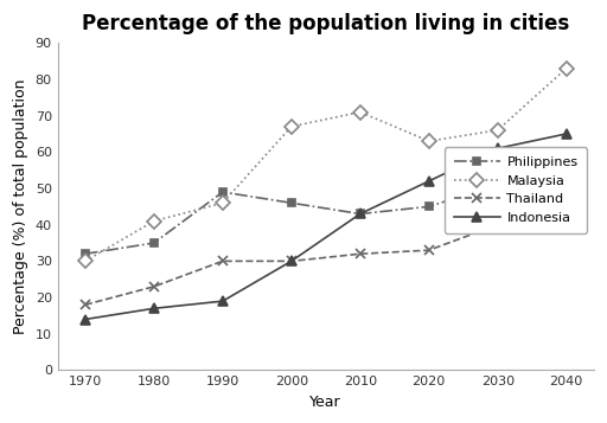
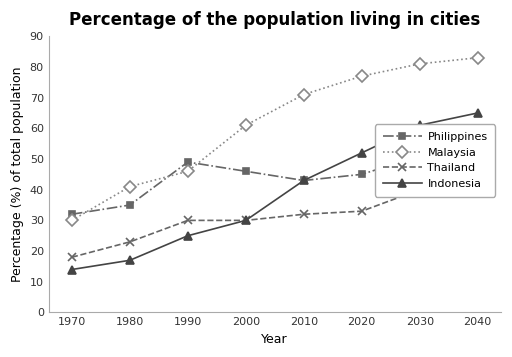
Indonesia/1990: 19 -> 25
Malaysia/2000: 67 -> 61
Malaysia/2020: 63 -> 77
Malaysia/2030: 66 -> 81
